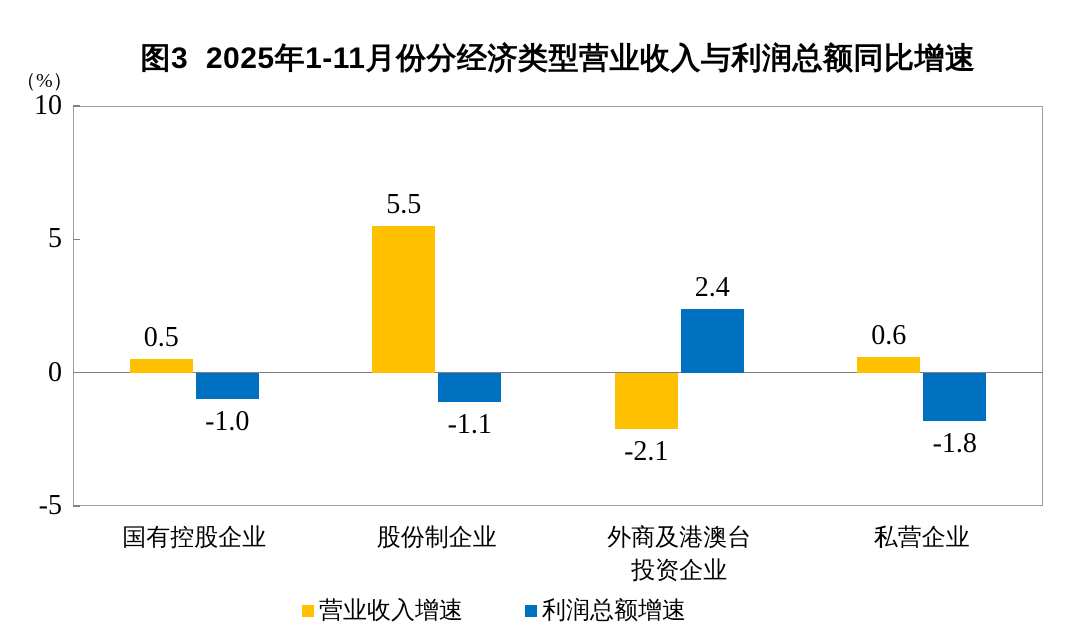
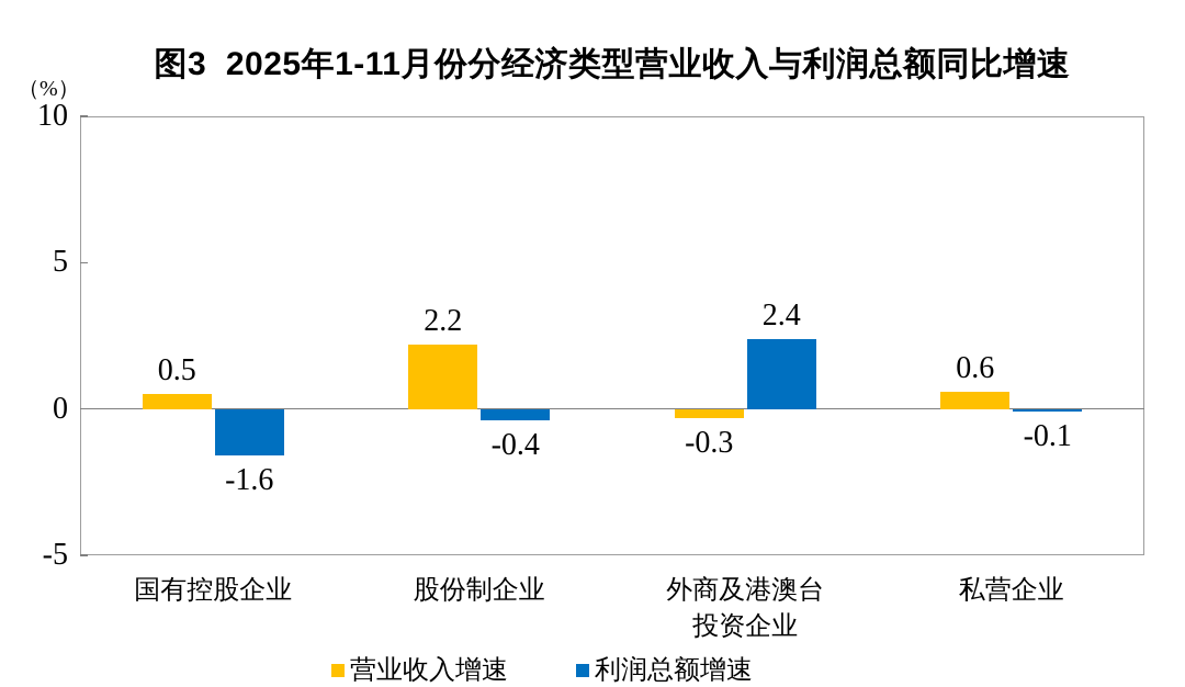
利润总额增速/国有控股企业: -1.0 -> -1.6
营业收入增速/股份制企业: 5.5 -> 2.2
利润总额增速/股份制企业: -1.1 -> -0.4
营业收入增速/外商及港澳台 投资企业: -2.1 -> -0.3
利润总额增速/私营企业: -1.8 -> -0.1
